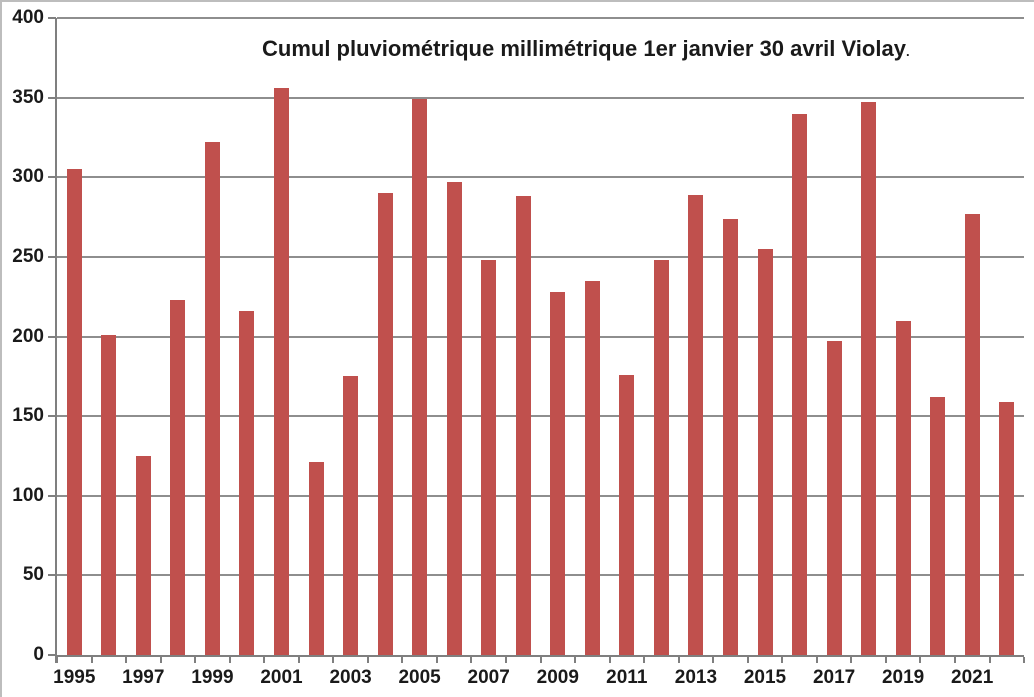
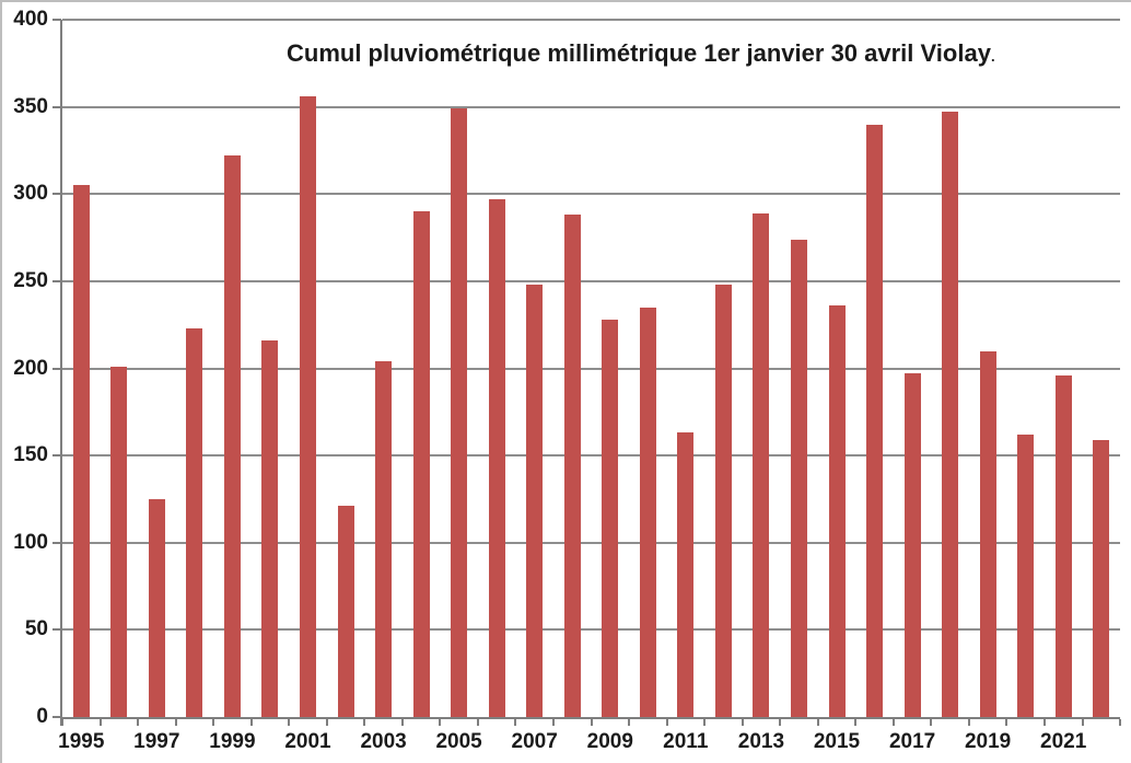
2003: 175 -> 204
2011: 176 -> 163
2015: 255 -> 236
2021: 277 -> 196
